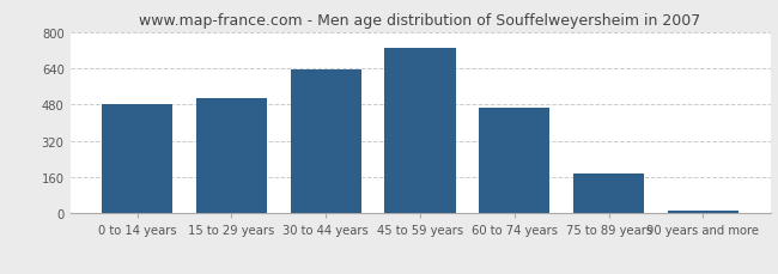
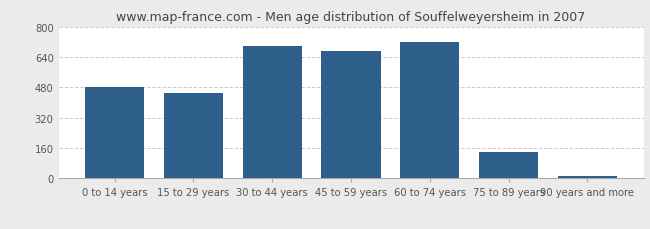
15 to 29 years: 510 -> 450
30 to 44 years: 640 -> 700
45 to 59 years: 730 -> 670
60 to 74 years: 460 -> 720
75 to 89 years: 180 -> 140
